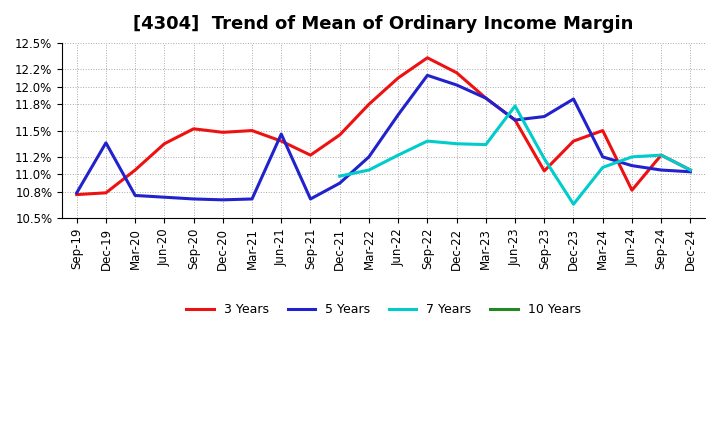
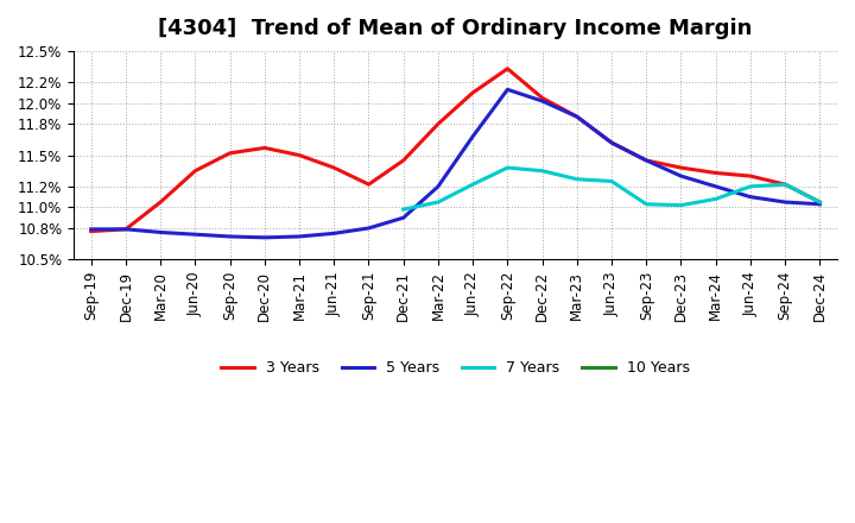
5 Years/Dec-19: 11.36% -> 10.79%
3 Years/Dec-20: 11.48% -> 11.57%
5 Years/Jun-21: 11.46% -> 10.75%
5 Years/Sep-21: 10.72% -> 10.80%
3 Years/Dec-22: 12.16% -> 12.05%
7 Years/Mar-23: 11.34% -> 11.27%
7 Years/Jun-23: 11.78% -> 11.25%
3 Years/Sep-23: 11.04% -> 11.45%
5 Years/Sep-23: 11.66% -> 11.45%
7 Years/Sep-23: 11.18% -> 11.03%
5 Years/Dec-23: 11.86% -> 11.30%
7 Years/Dec-23: 10.66% -> 11.02%
3 Years/Mar-24: 11.50% -> 11.33%
3 Years/Jun-24: 10.82% -> 11.30%
